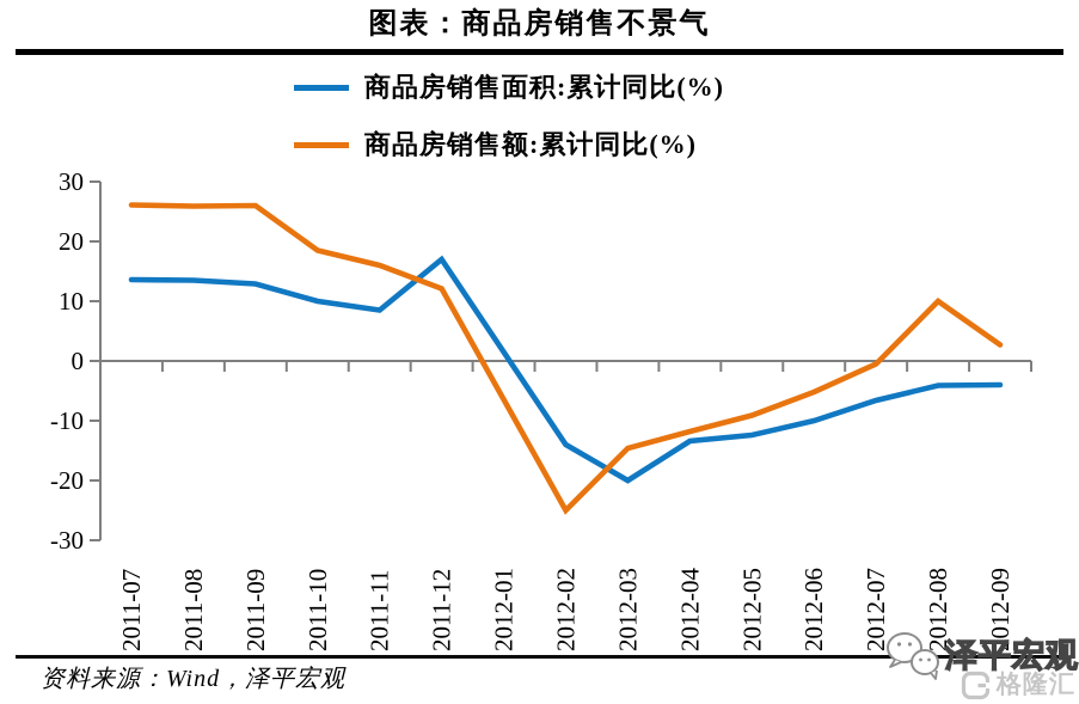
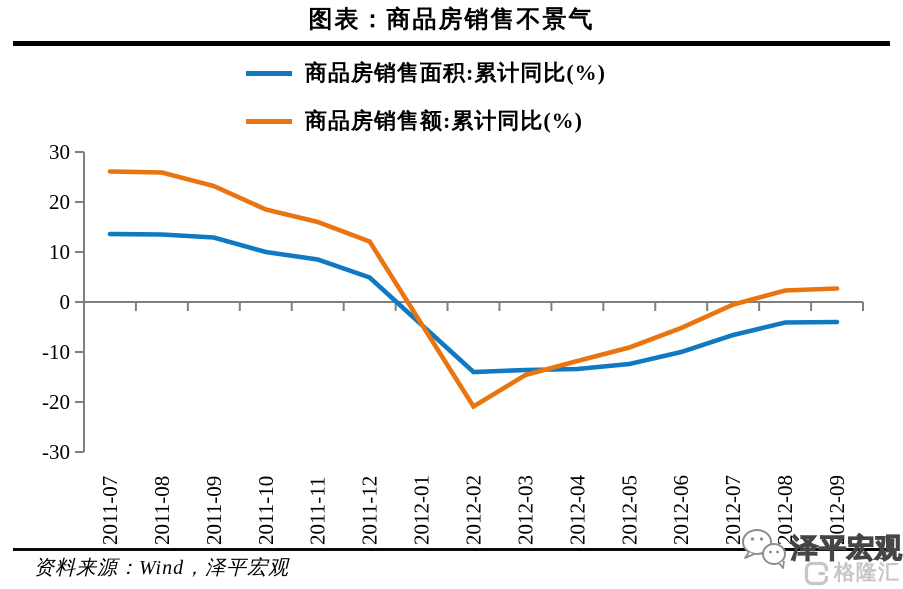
商品房销售额:累计同比(%)/2011-09: 26 -> 23
商品房销售面积:累计同比(%)/2011-12: 17 -> 5
商品房销售额:累计同比(%)/2012-02: -25 -> -21
商品房销售面积:累计同比(%)/2012-03: -20 -> -14
商品房销售额:累计同比(%)/2012-08: 10 -> 2
